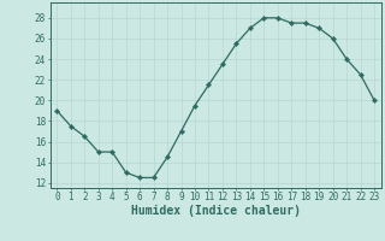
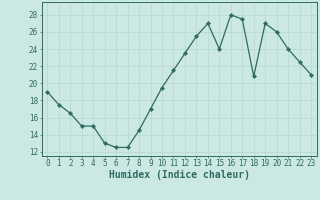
15: 28.0 -> 24.0
18: 27.5 -> 20.8
23: 20.0 -> 21.0
